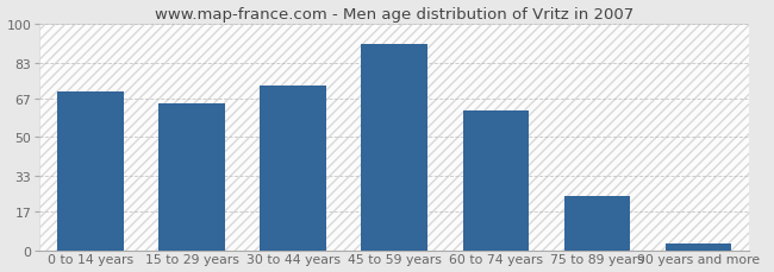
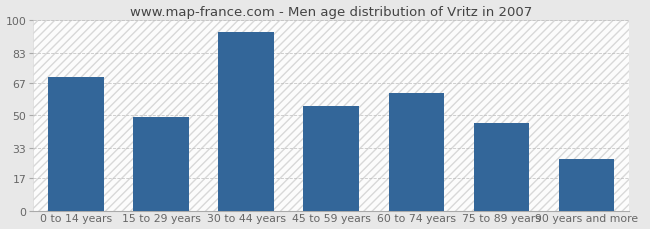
15 to 29 years: 65 -> 49
30 to 44 years: 73 -> 94
45 to 59 years: 91 -> 55
75 to 89 years: 24 -> 46
90 years and more: 3 -> 27
